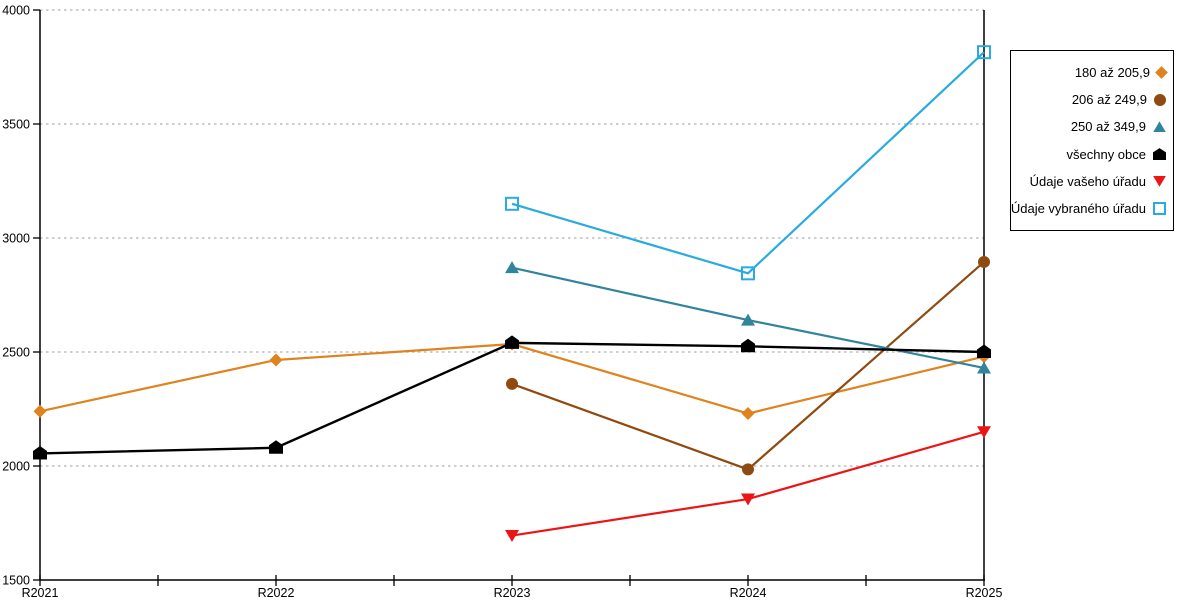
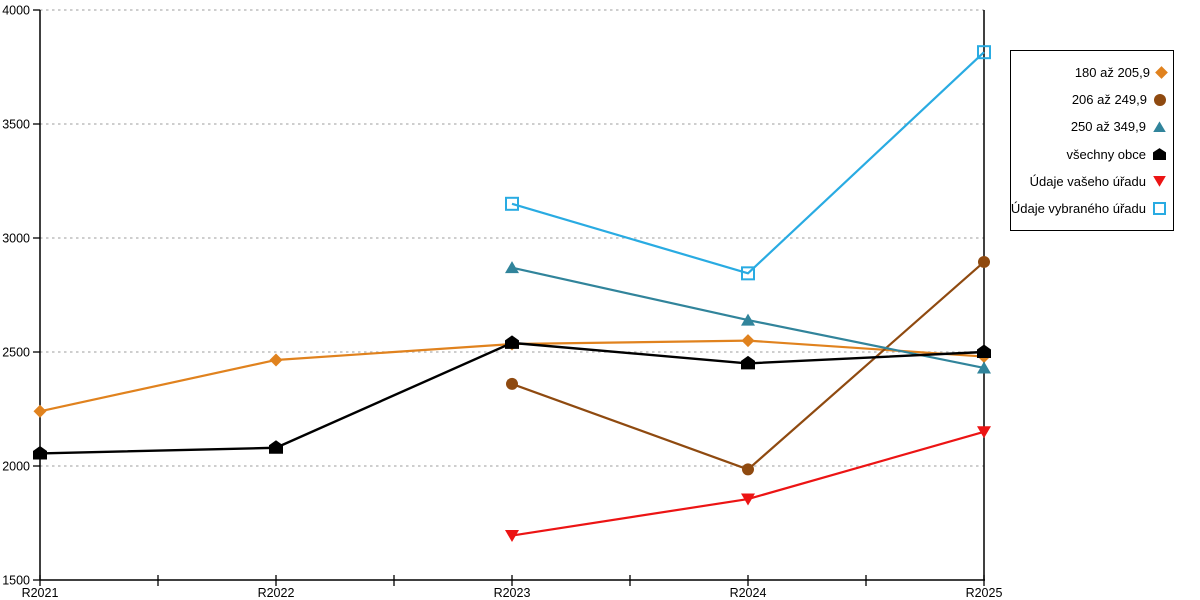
180 až 205,9/R2024: 2230 -> 2550
všechny obce/R2024: 2520 -> 2450
